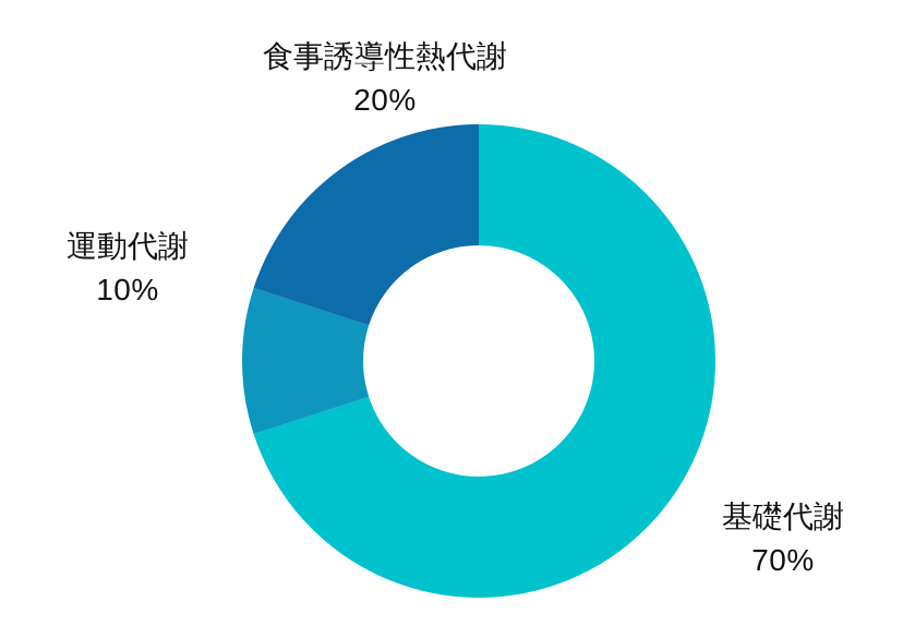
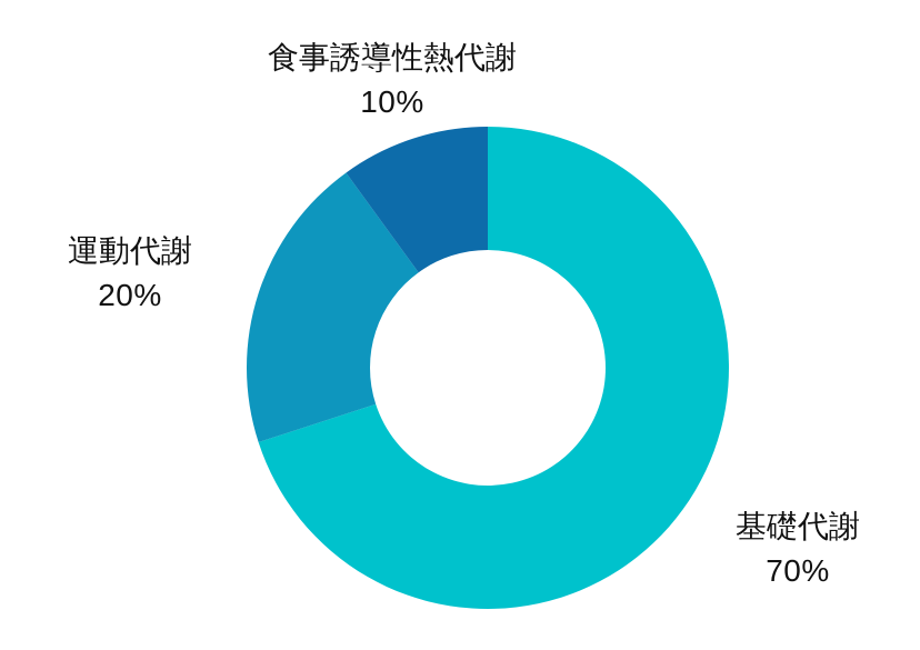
運動代謝: 10% -> 20%
食事誘導性熱代謝: 20% -> 10%
